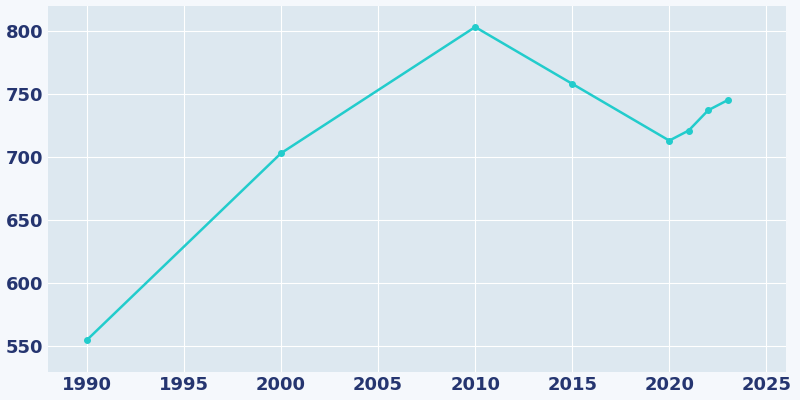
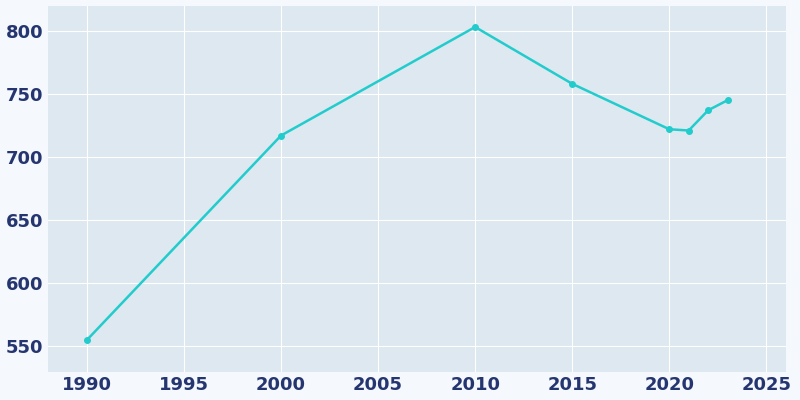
2000: 703 -> 717
2020: 713 -> 722
